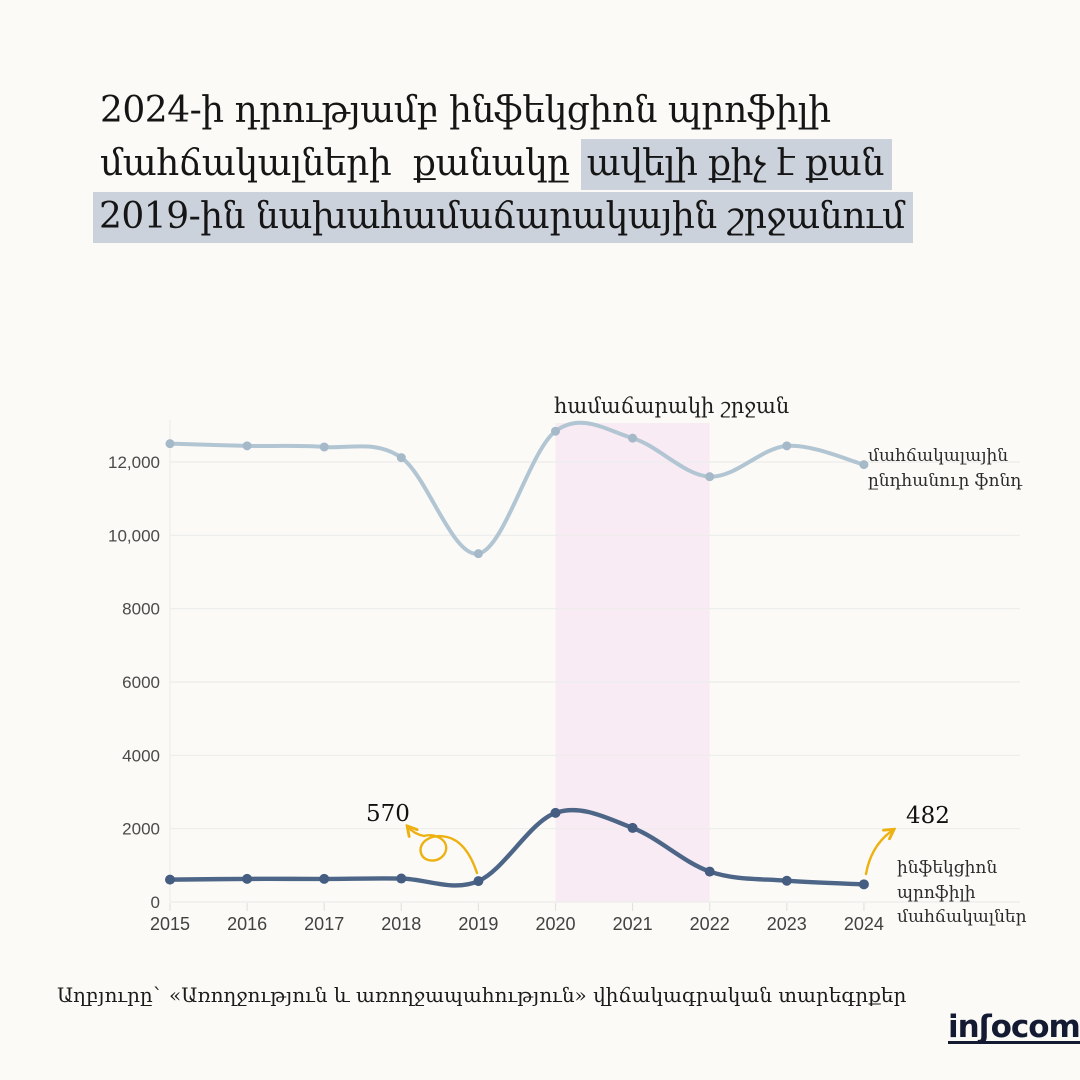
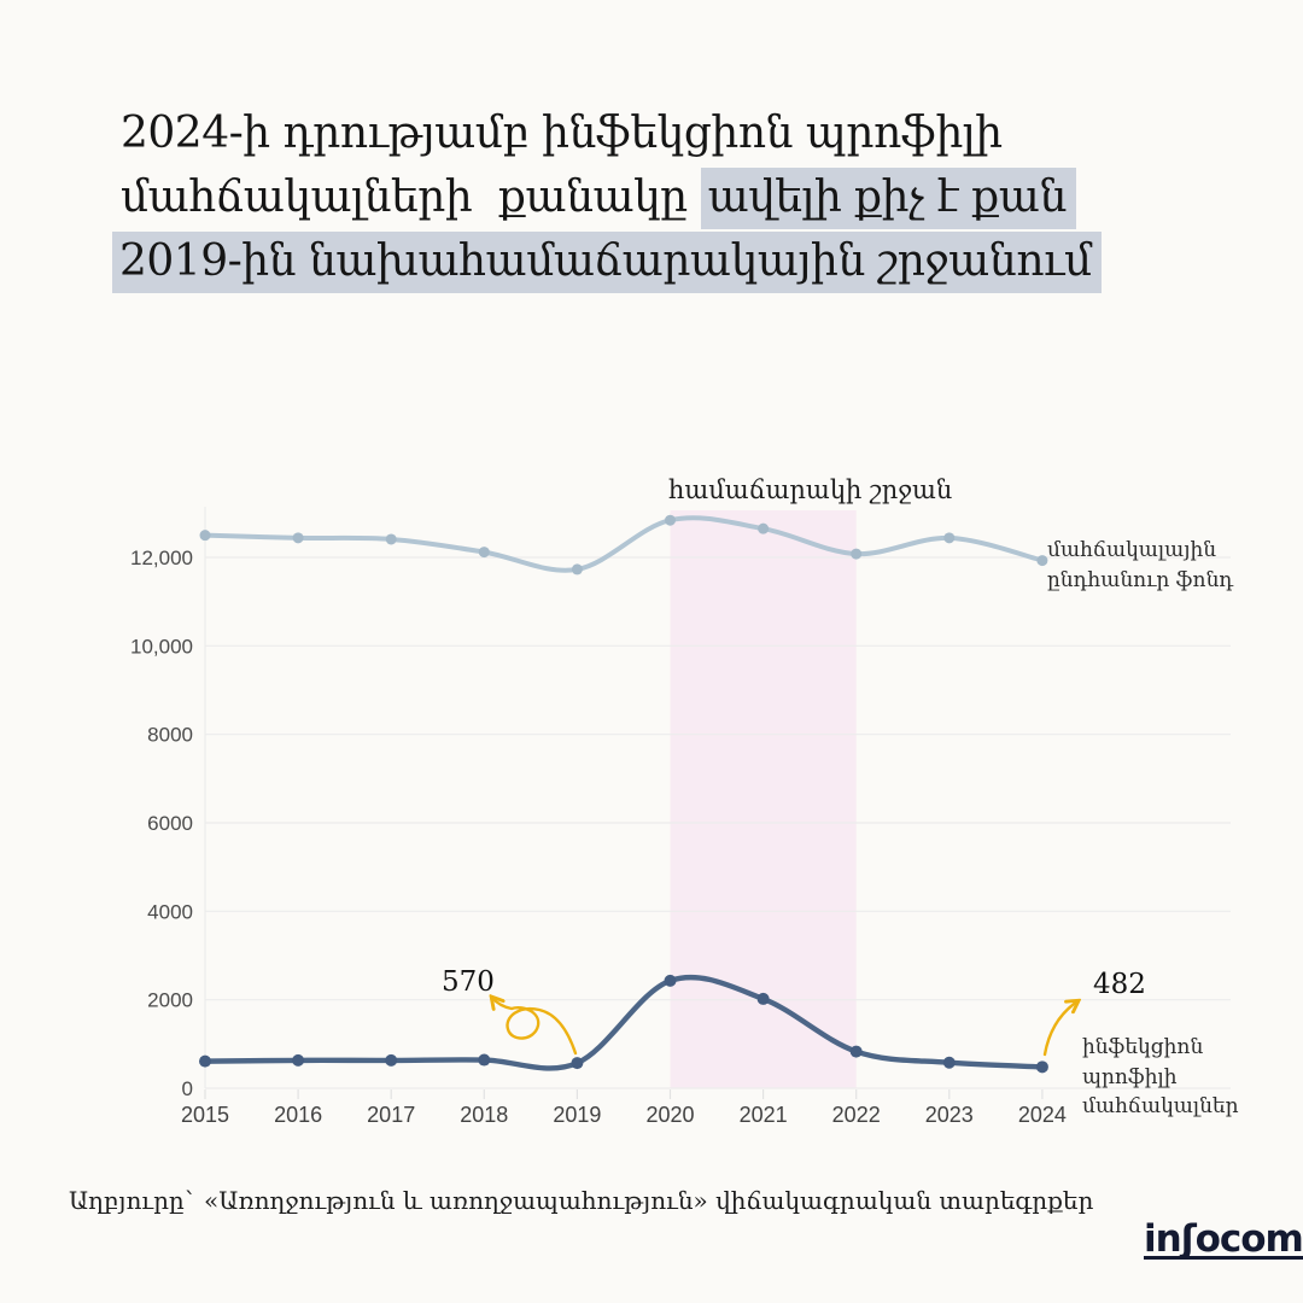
մահճակալային ընդհանուր ֆոնդ/2019: 9500 -> 11700
մահճակալային ընդհանուր ֆոնդ/2022: 11600 -> 12100
